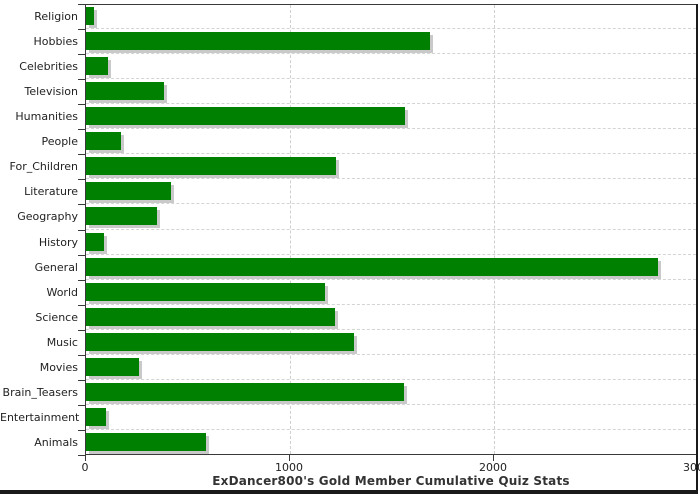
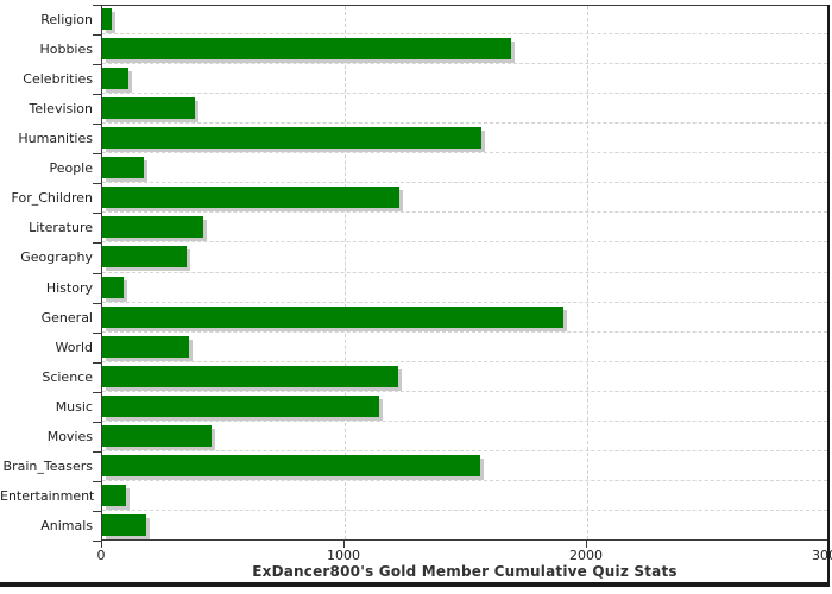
General: 2800 -> 1900
World: 1170 -> 360
Music: 1320 -> 1140
Movies: 260 -> 450
Animals: 590 -> 180
